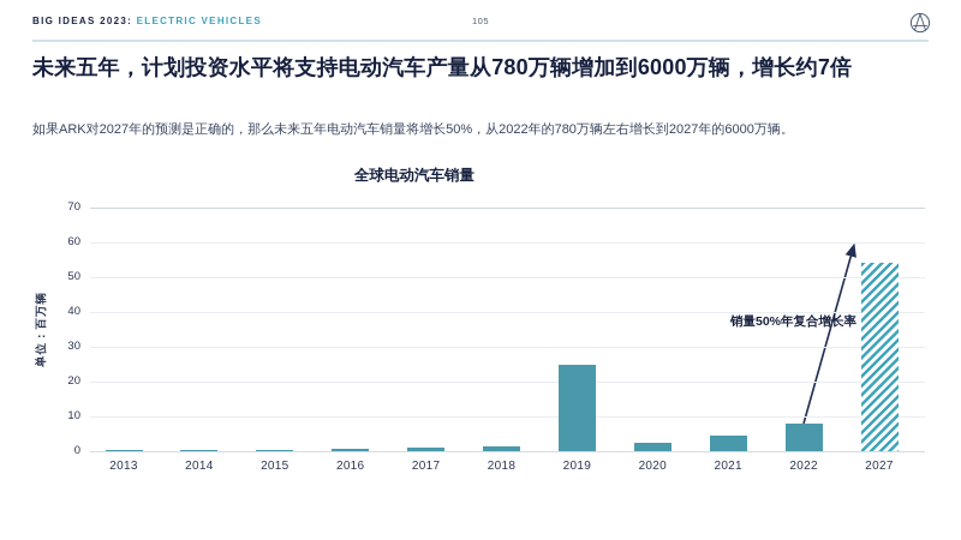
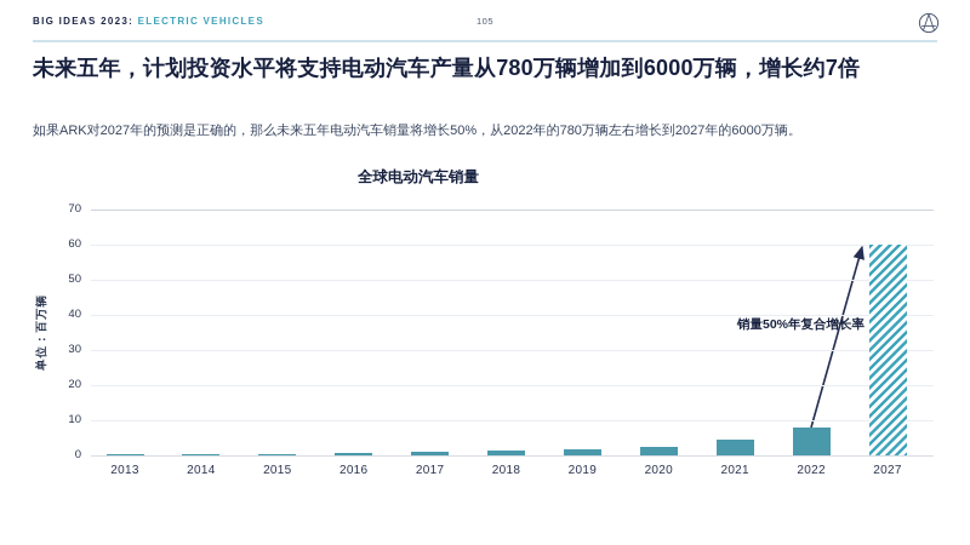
2019: 25 -> 2
2027: 54 -> 60
